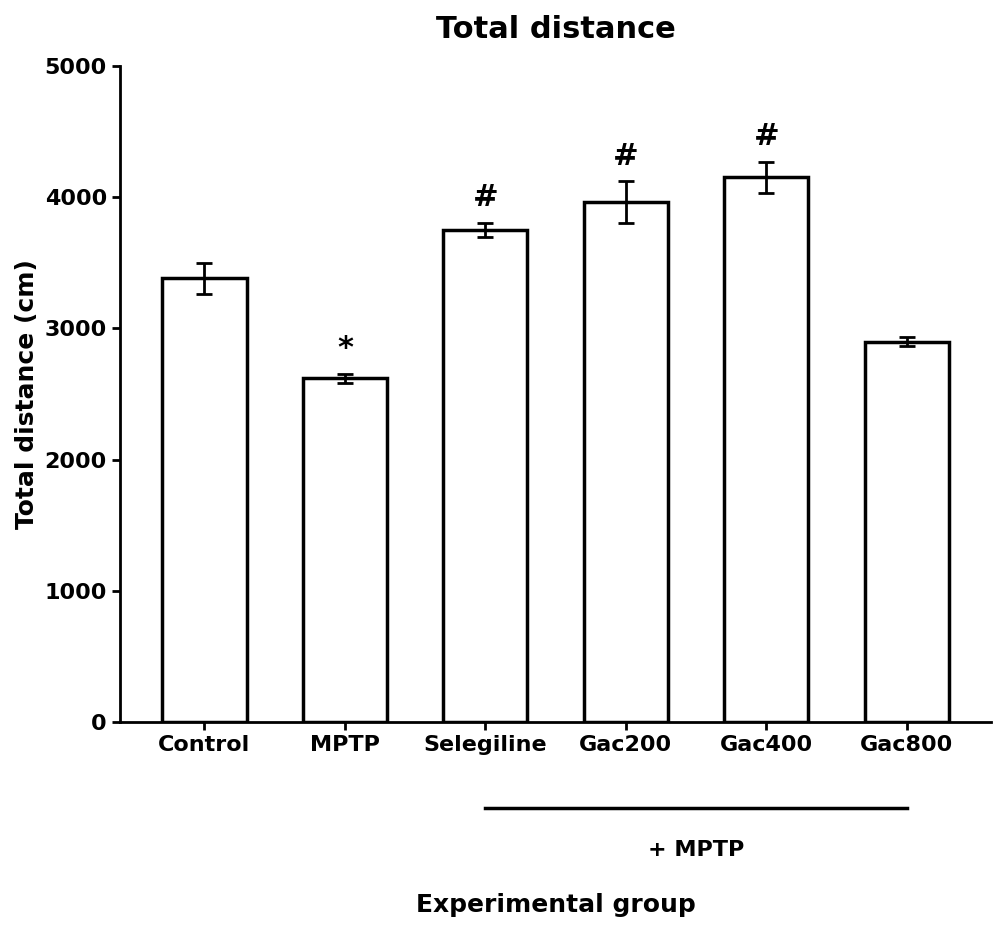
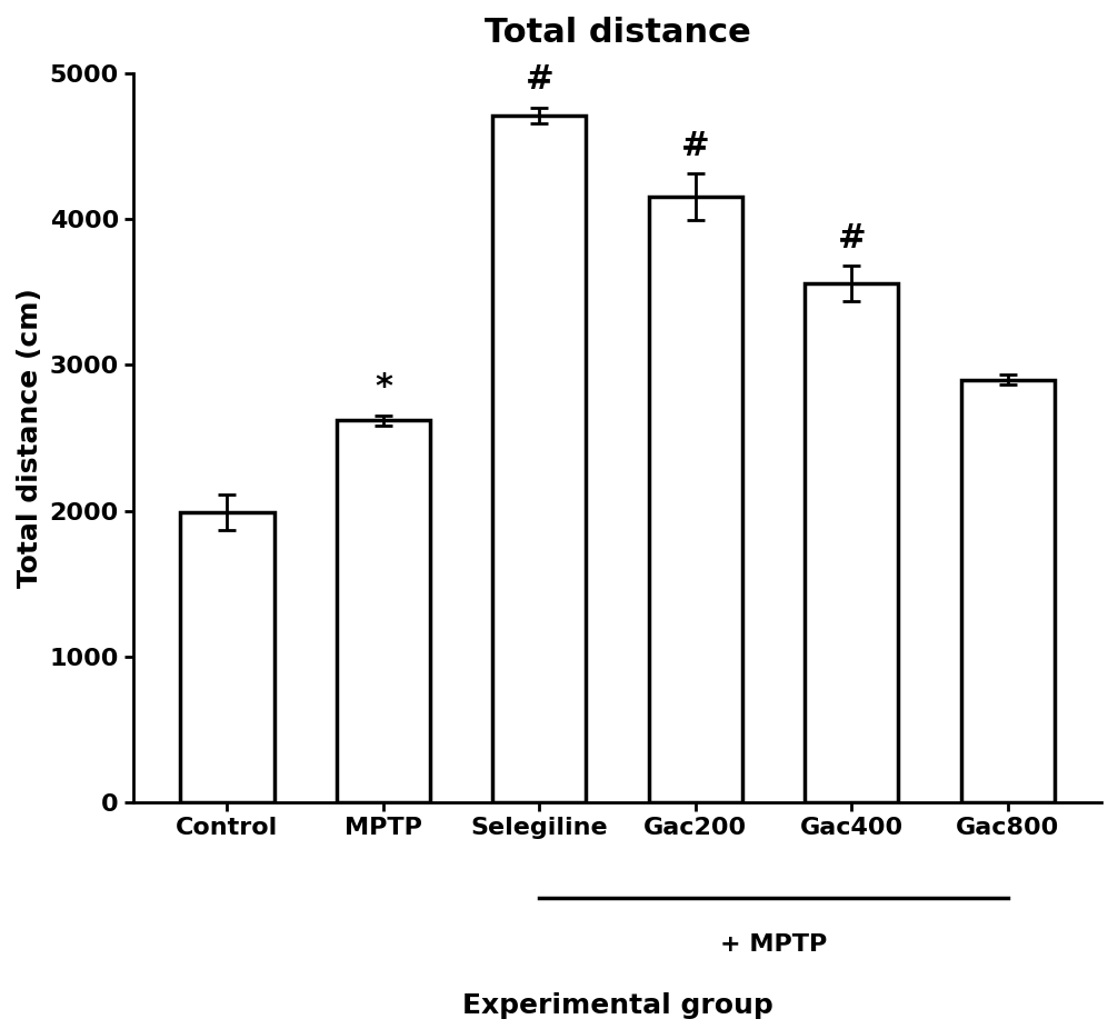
Control: 3380 -> 1990
Selegiline: 3750 -> 4710
Gac200: 3960 -> 4150
Gac400: 4150 -> 3560
